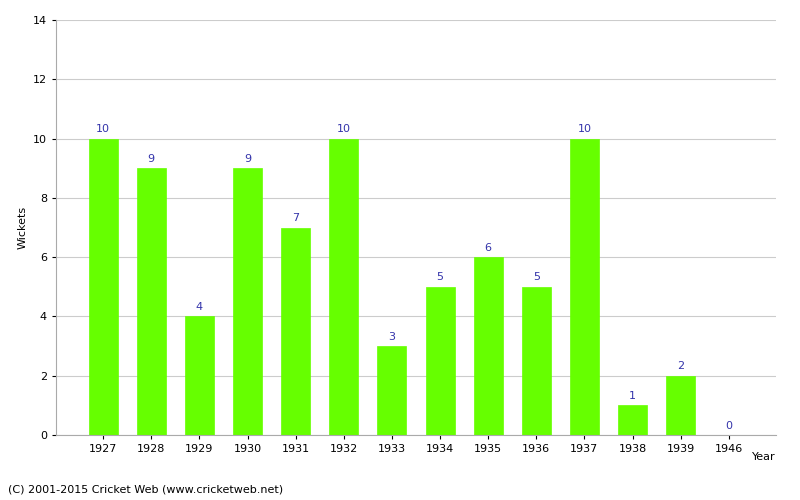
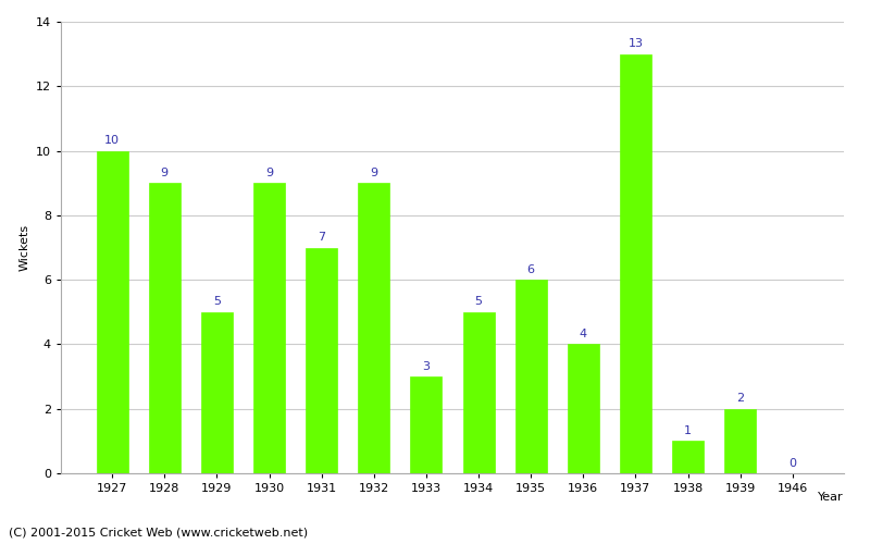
1929: 4 -> 5
1932: 10 -> 9
1936: 5 -> 4
1937: 10 -> 13
